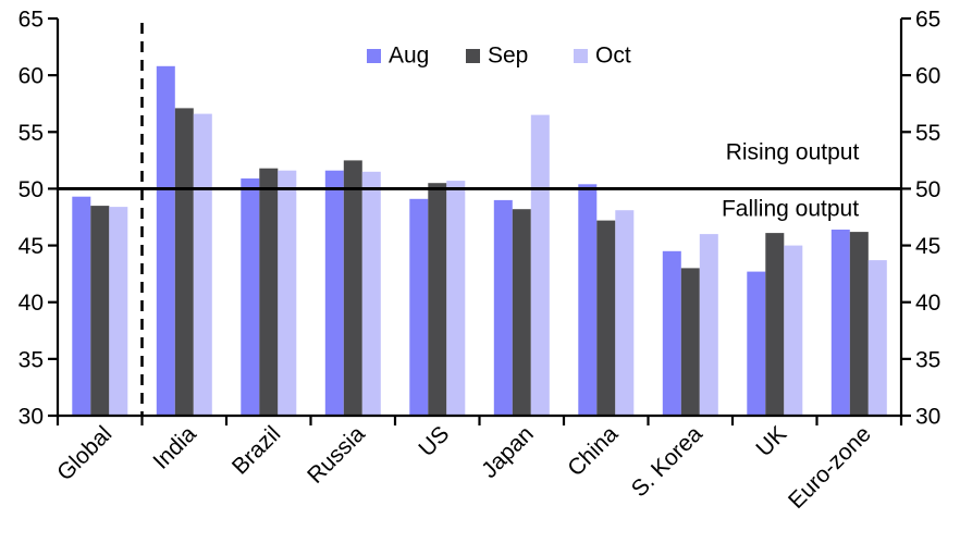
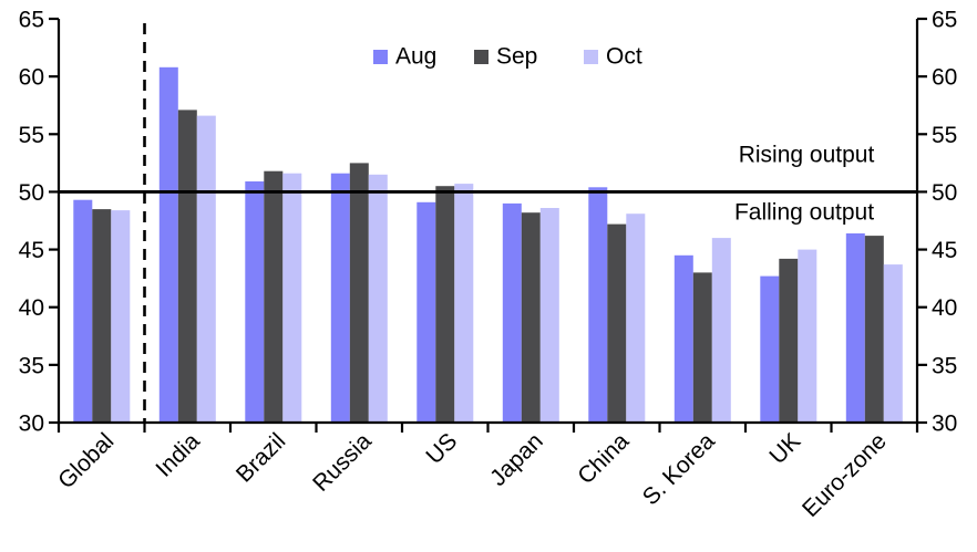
Oct/Japan: 56.5 -> 48.6
Sep/UK: 46.1 -> 44.2
